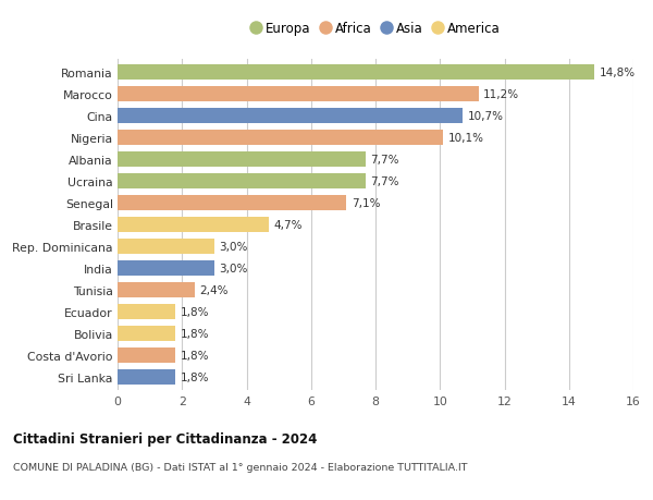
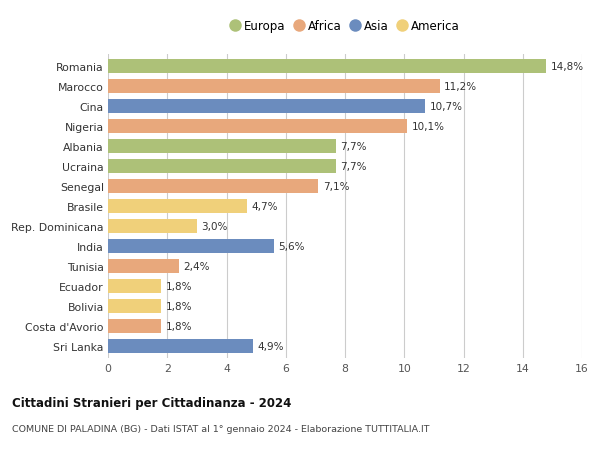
India: 3,0% -> 5,6%
Sri Lanka: 1,8% -> 4,9%
